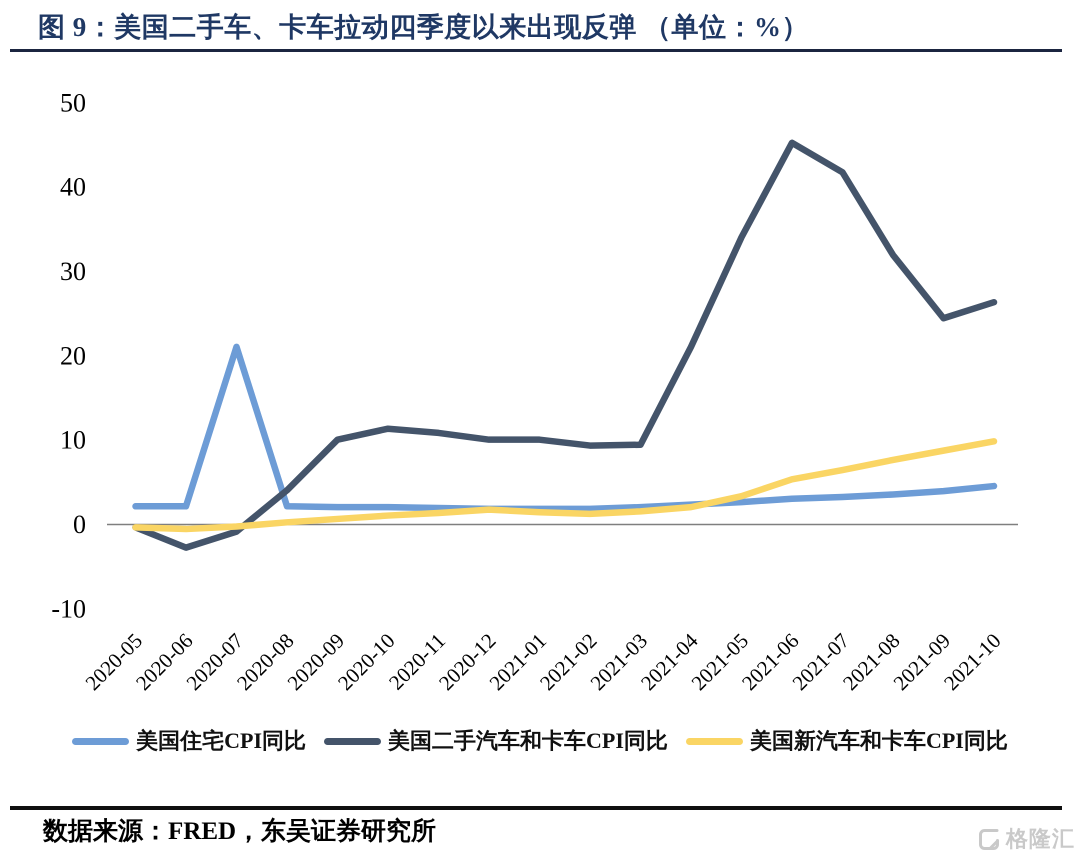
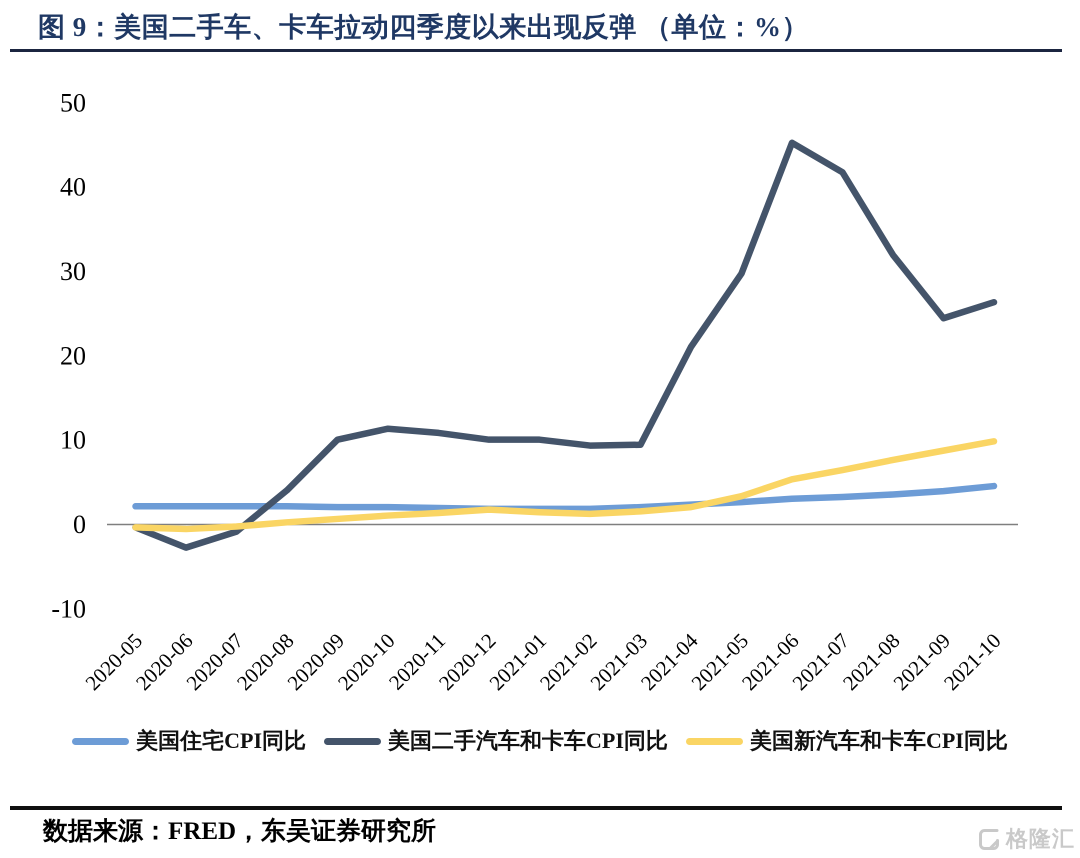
美国住宅CPI同比/2020-07: 21 -> 2
美国二手汽车和卡车CPI同比/2021-05: 34 -> 30
